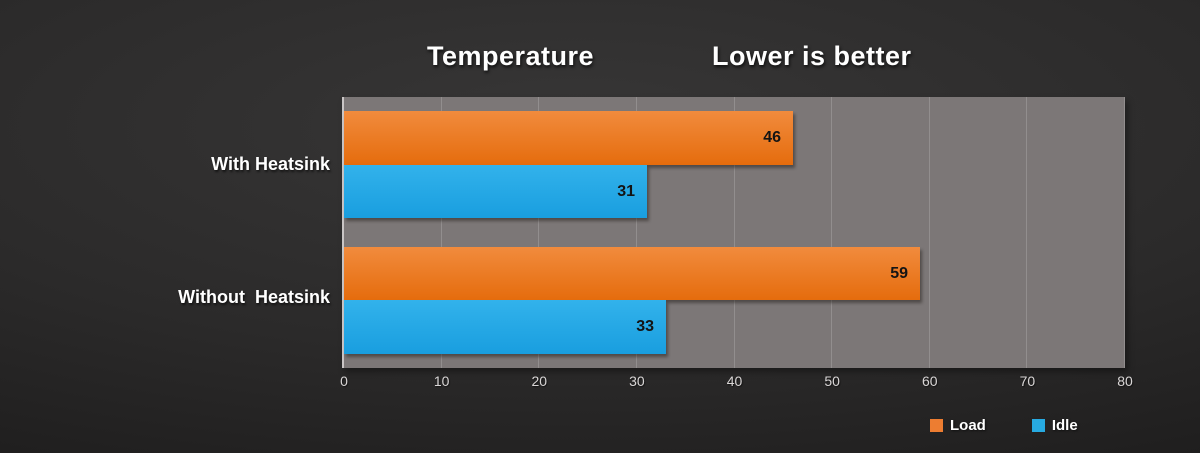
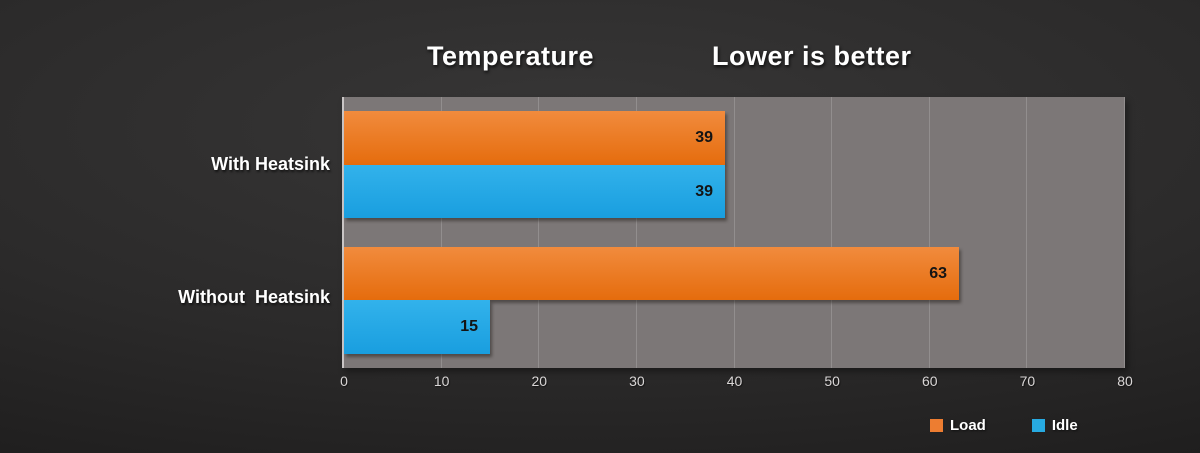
Load/With Heatsink: 46 -> 39
Idle/With Heatsink: 31 -> 39
Load/Without Heatsink: 59 -> 63
Idle/Without Heatsink: 33 -> 15
